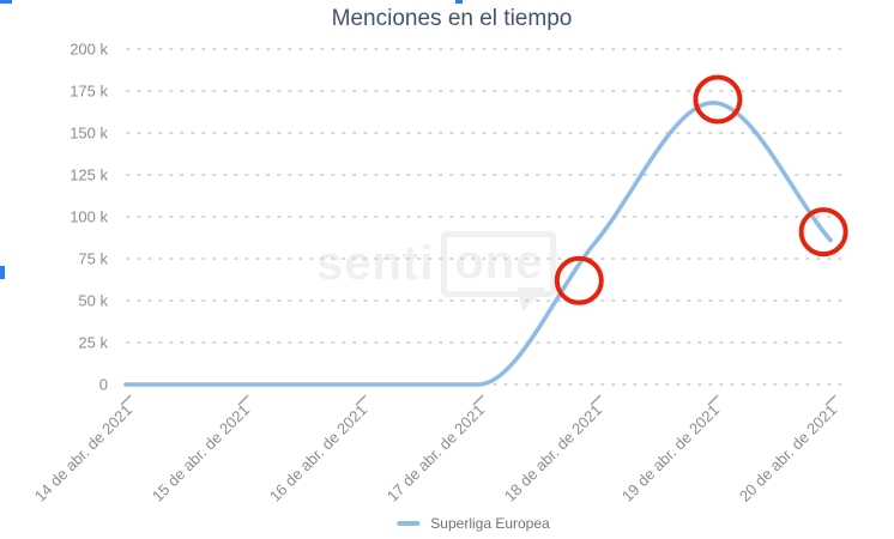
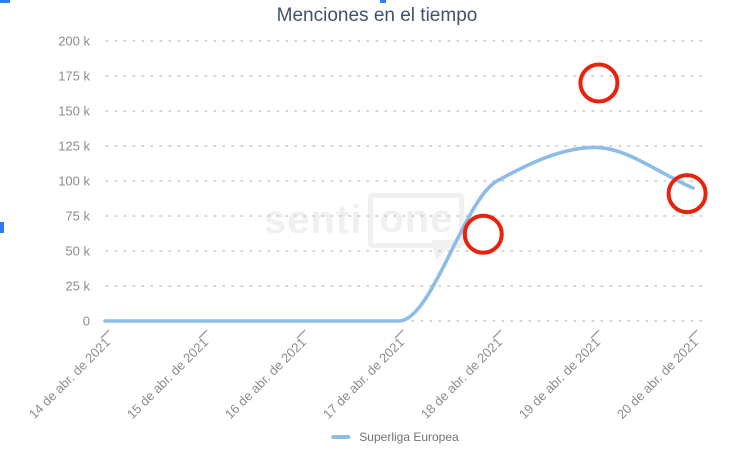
18 de abr. de 2021: 85k -> 100k
19 de abr. de 2021: 168k -> 124k
20 de abr. de 2021: 86k -> 95k
